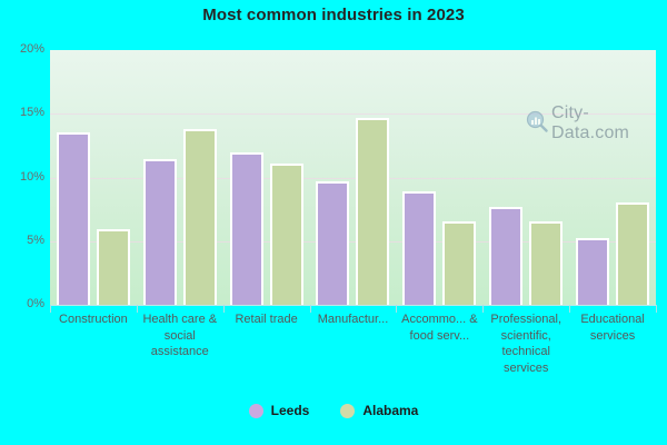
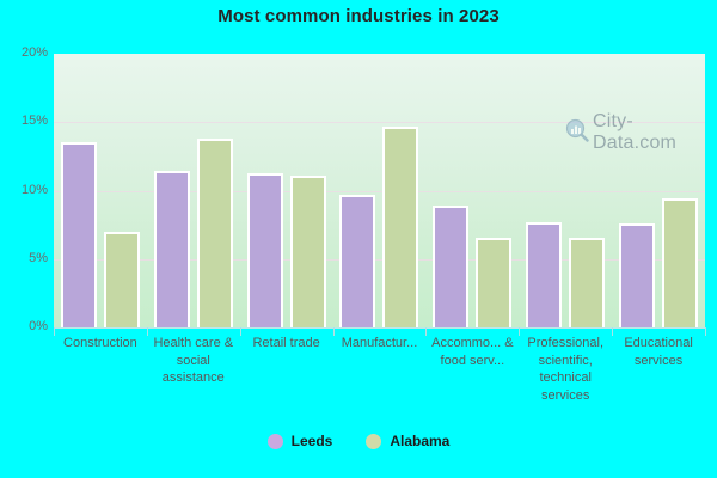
Alabama/Construction: 5.8% -> 6.8%
Leeds/Retail trade: 11.8% -> 11.1%
Leeds/Educational services: 5.1% -> 7.4%
Alabama/Educational services: 7.9% -> 9.3%
